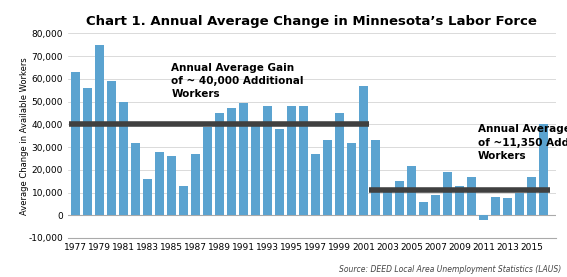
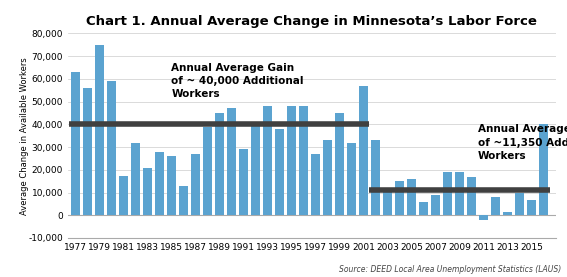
1981: 50,000 -> 17,500
1983: 16,000 -> 21,000
1991: 49,500 -> 29,000
2005: 21,500 -> 16,000
2009: 13,000 -> 19,000
2013: 7,500 -> 1,500
2015: 17,000 -> 7,000
